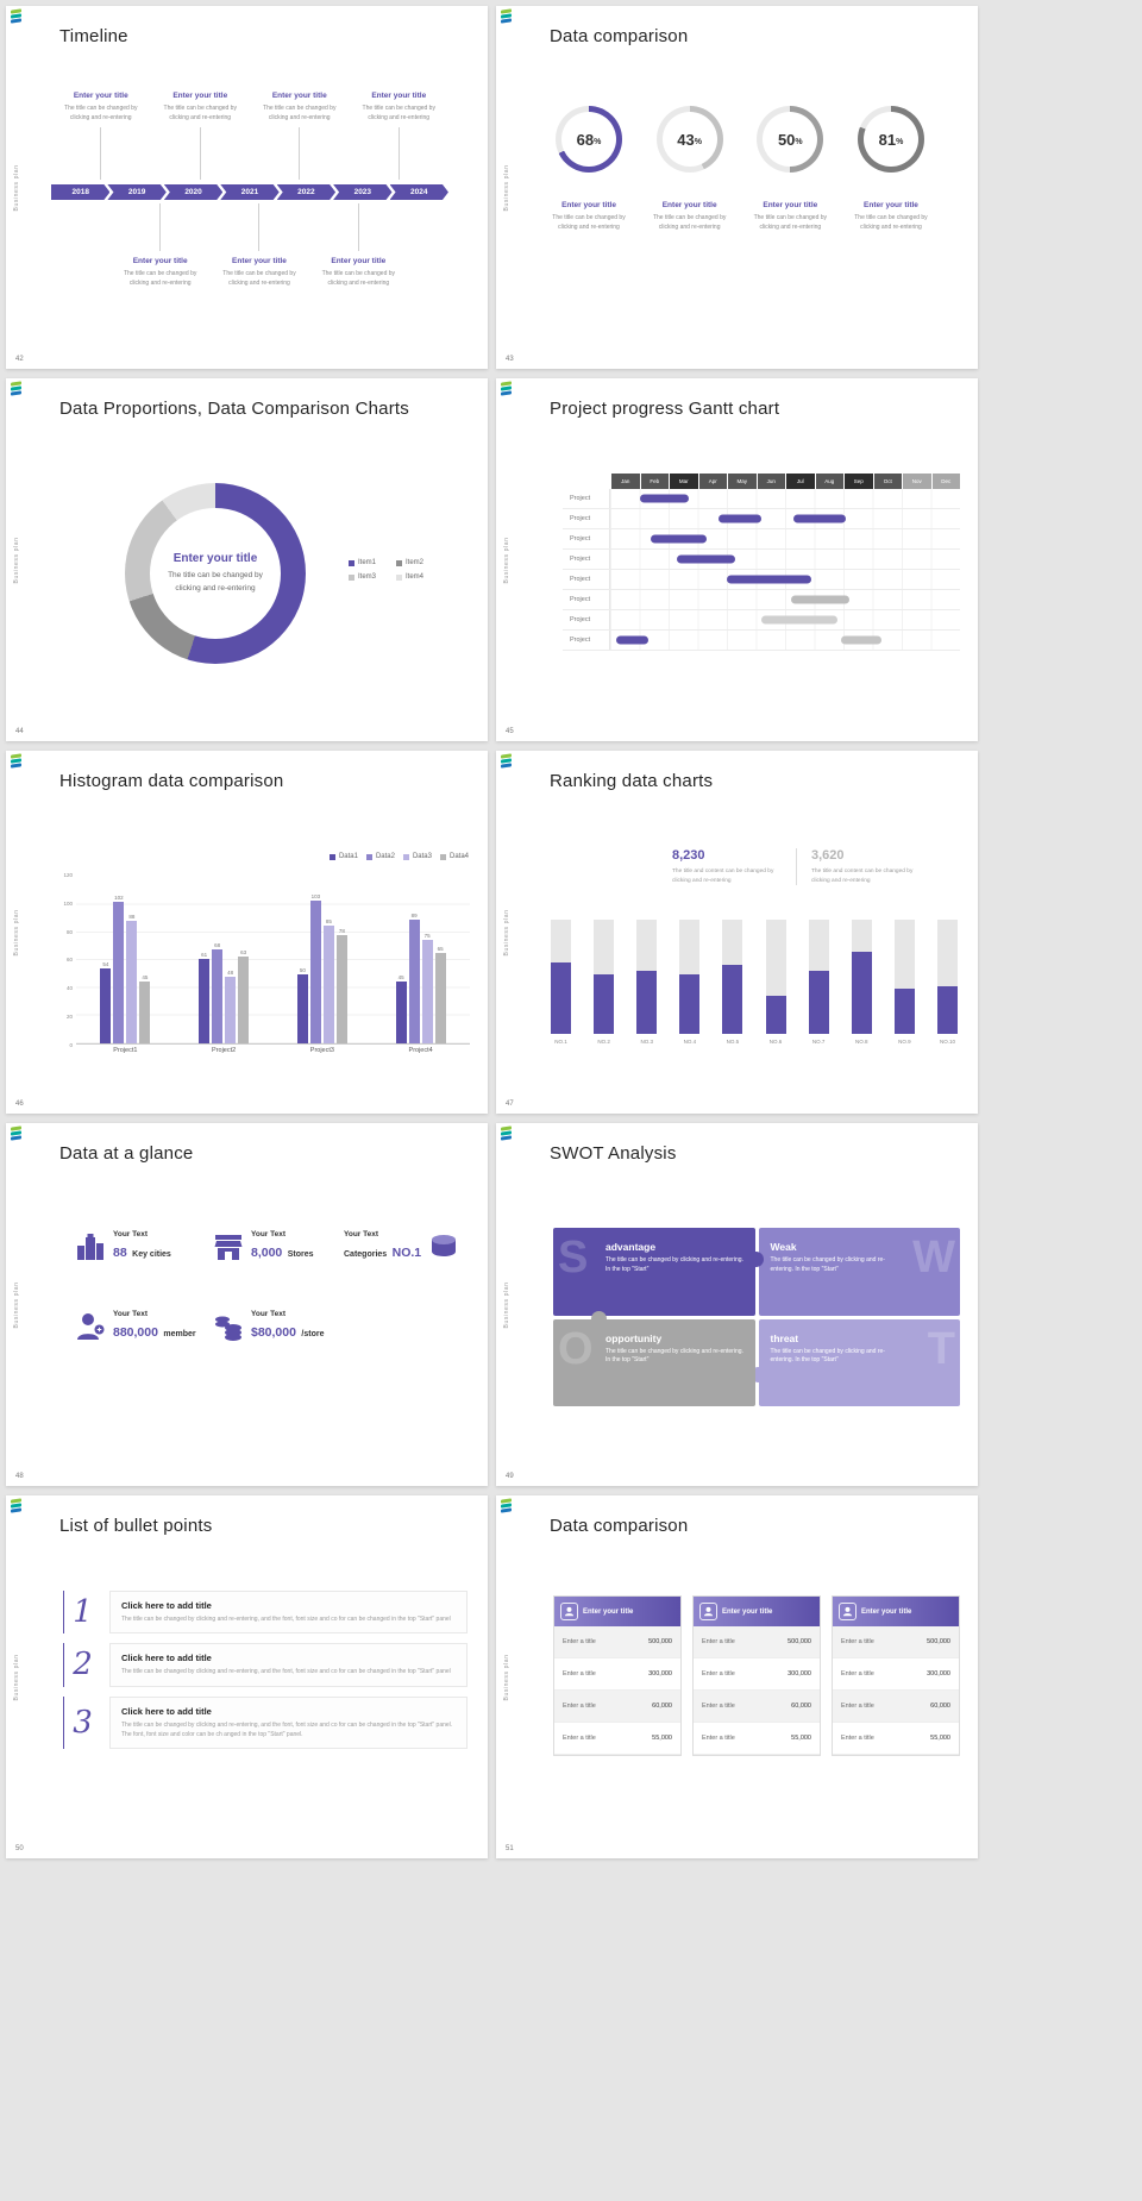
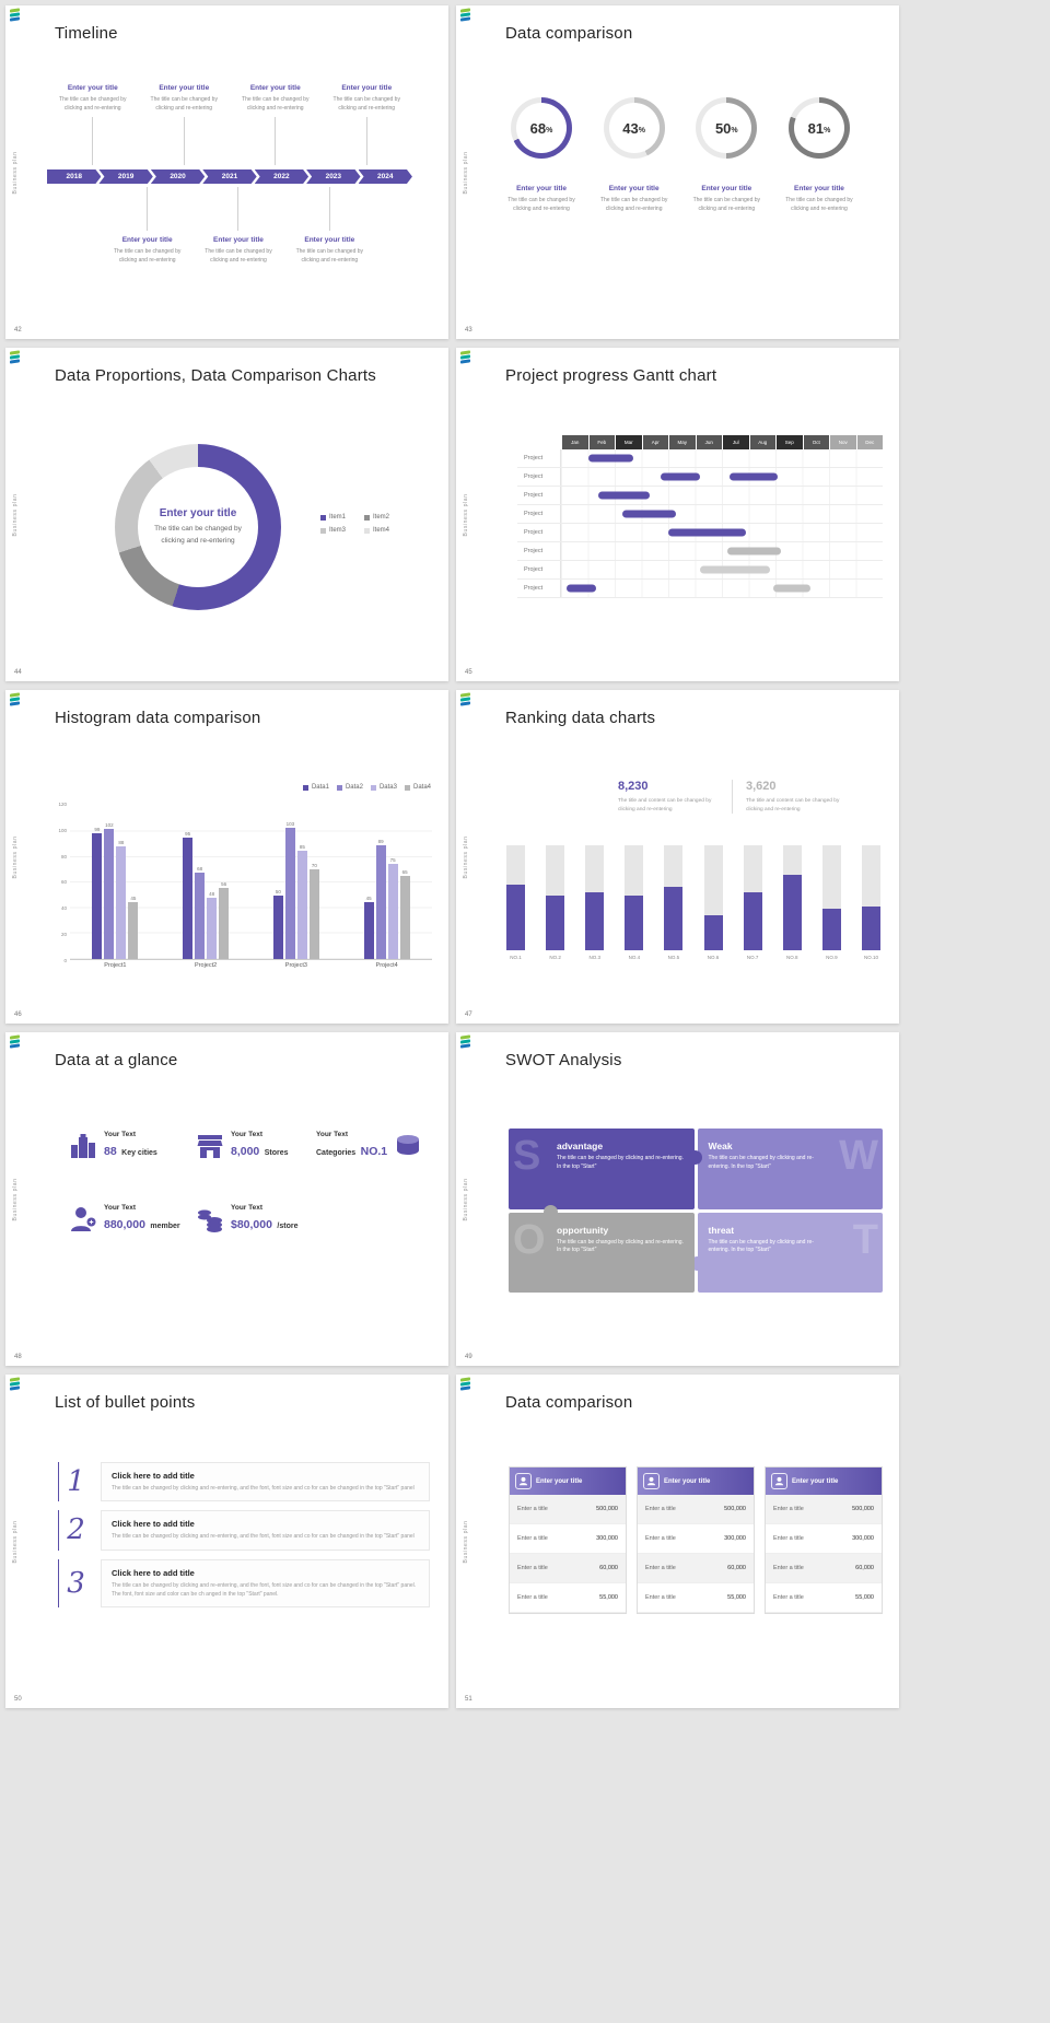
Histogram data comparison/Data1/Project1: 54 -> 99
Histogram data comparison/Data1/Project2: 61 -> 95
Histogram data comparison/Data4/Project2: 63 -> 56
Histogram data comparison/Data4/Project3: 78 -> 70
